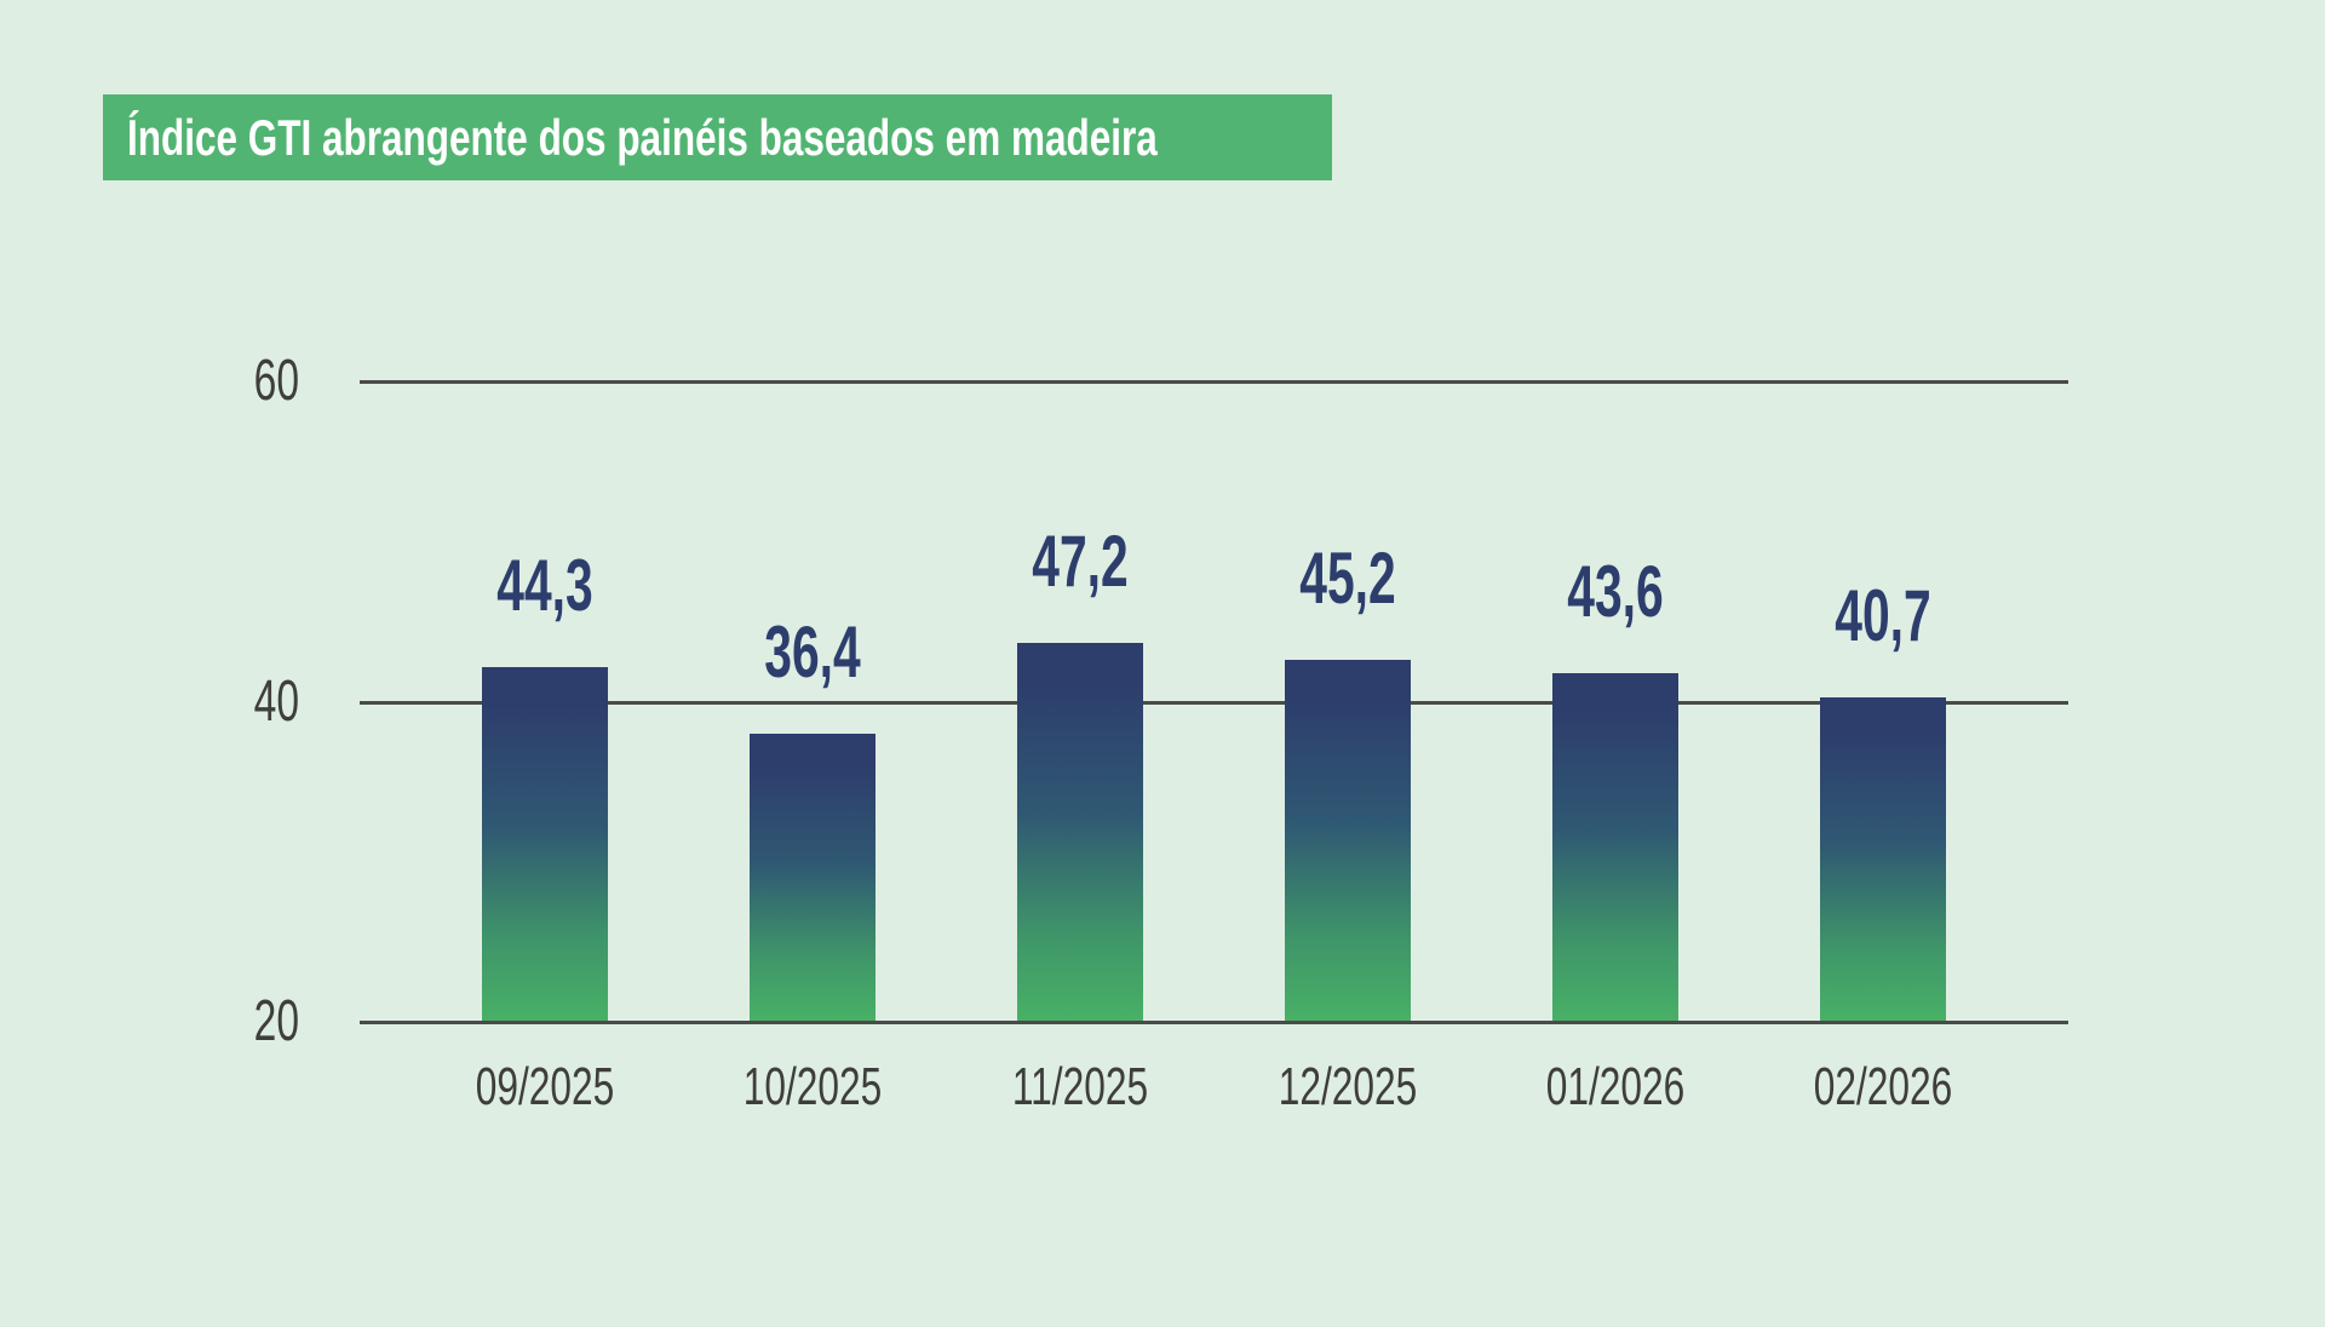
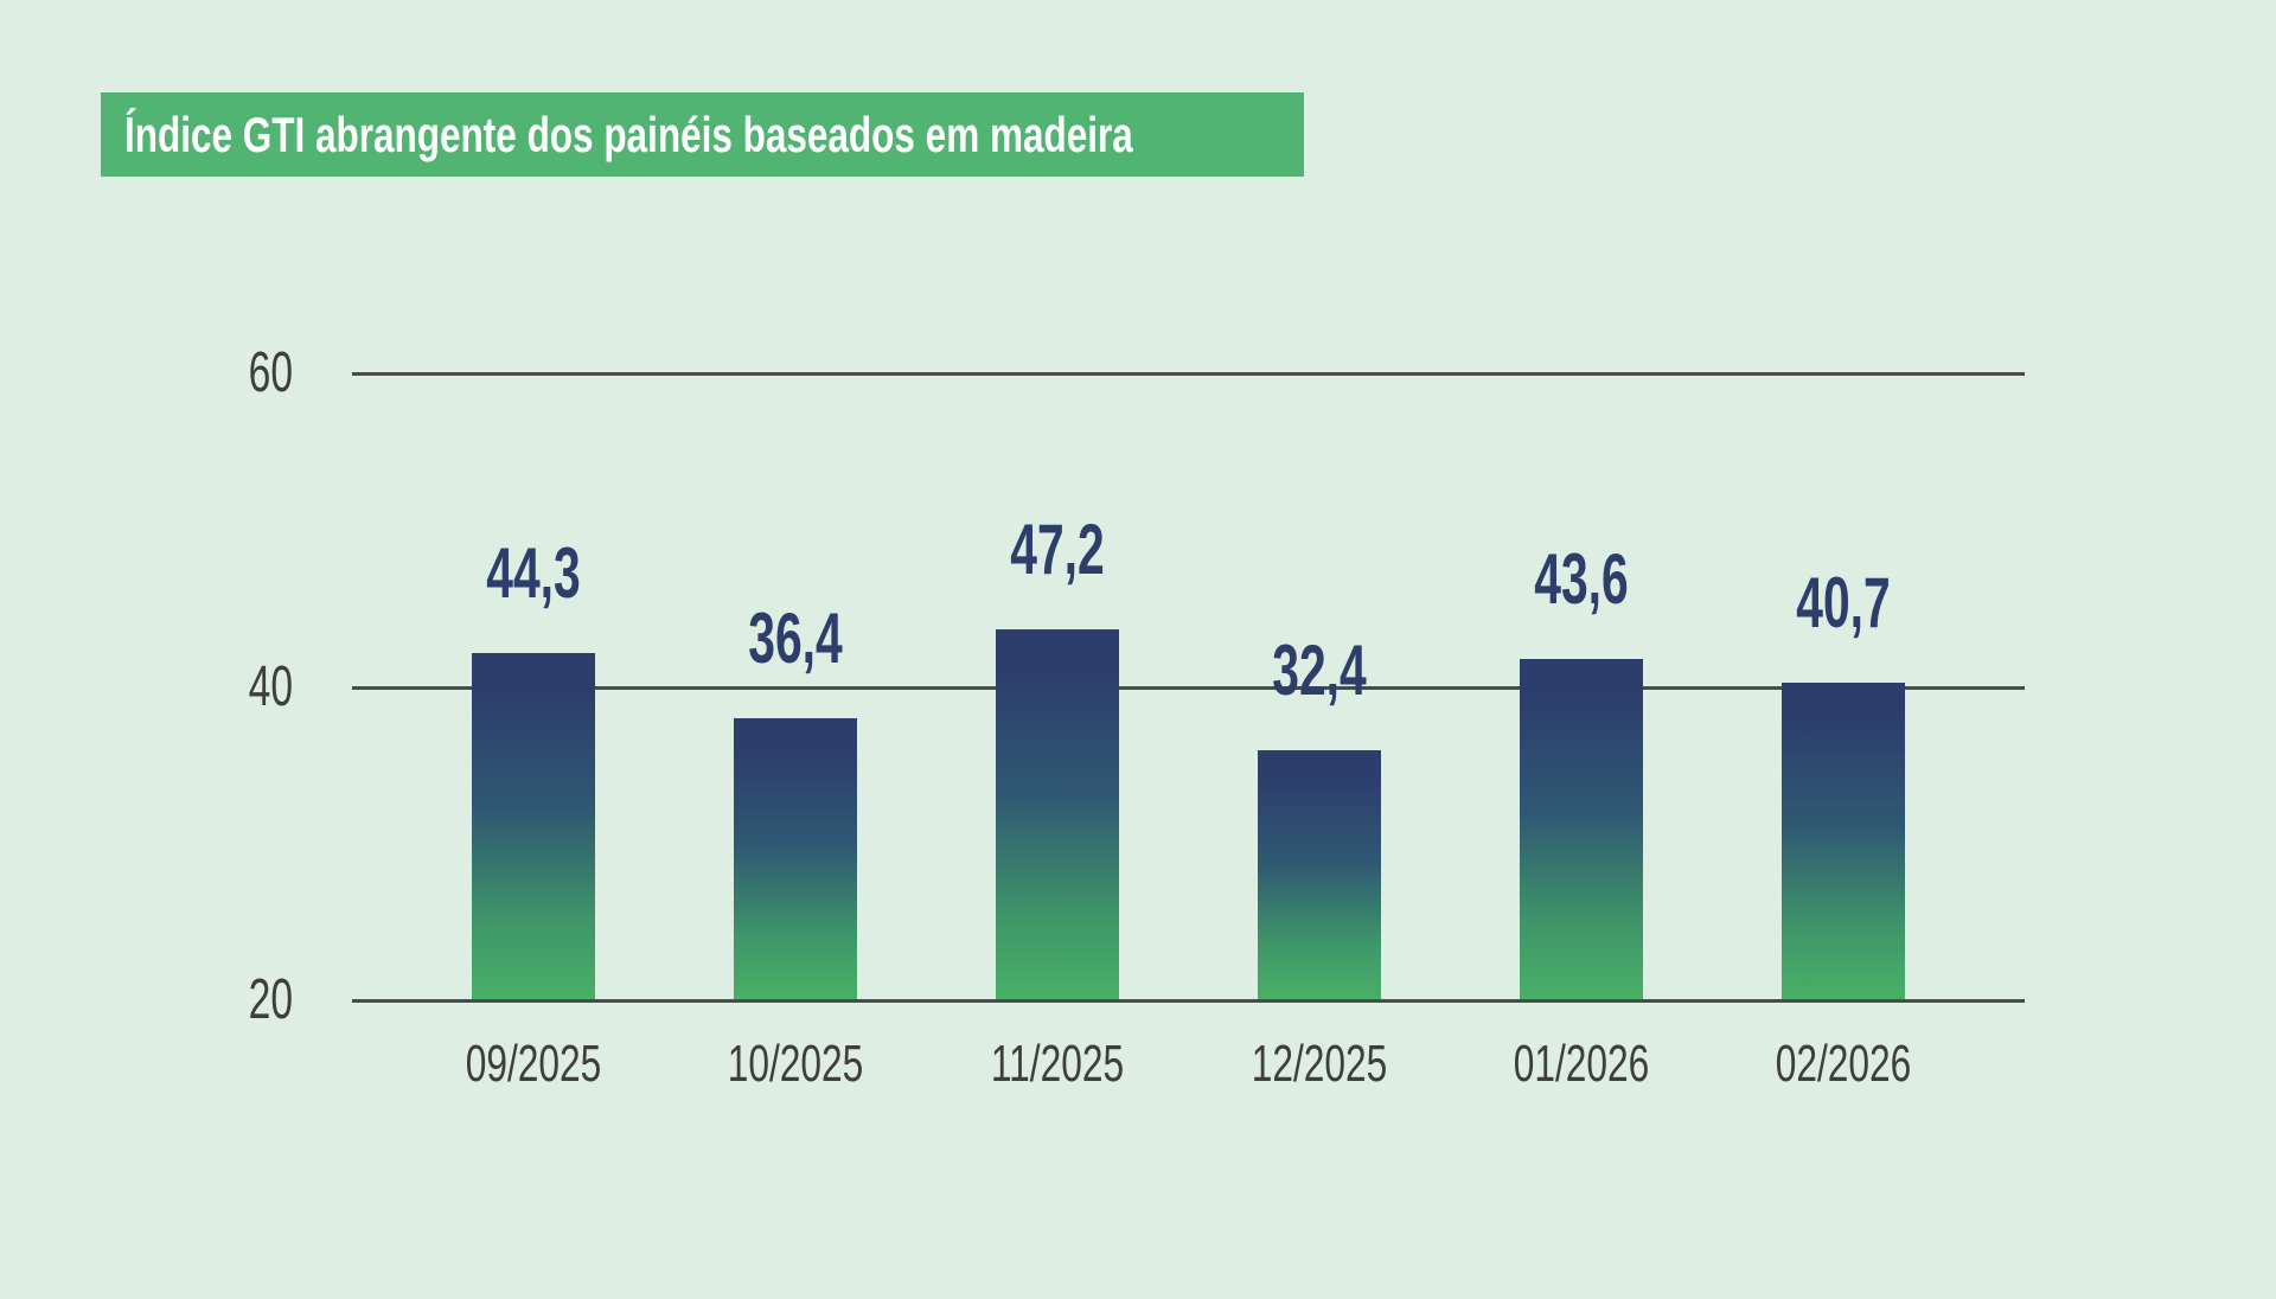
12/2025: 45,2 -> 32,4
